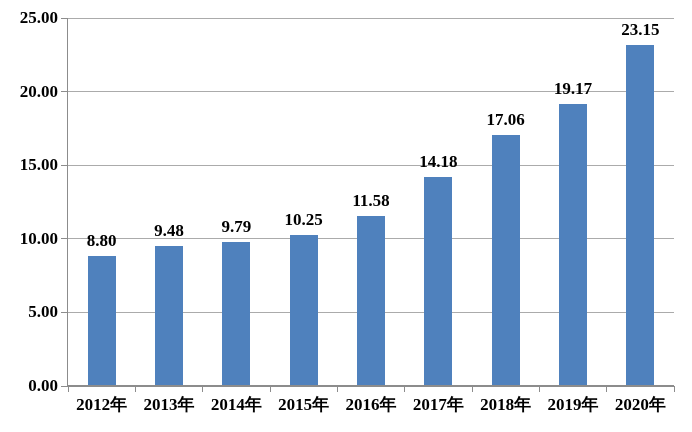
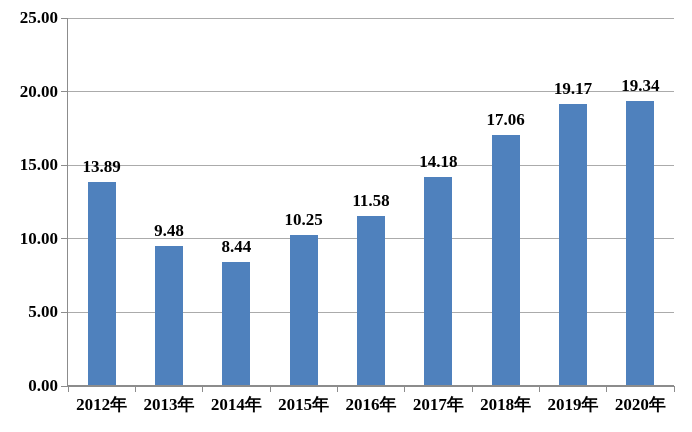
2012年: 8.80 -> 13.89
2014年: 9.79 -> 8.44
2020年: 23.15 -> 19.34
